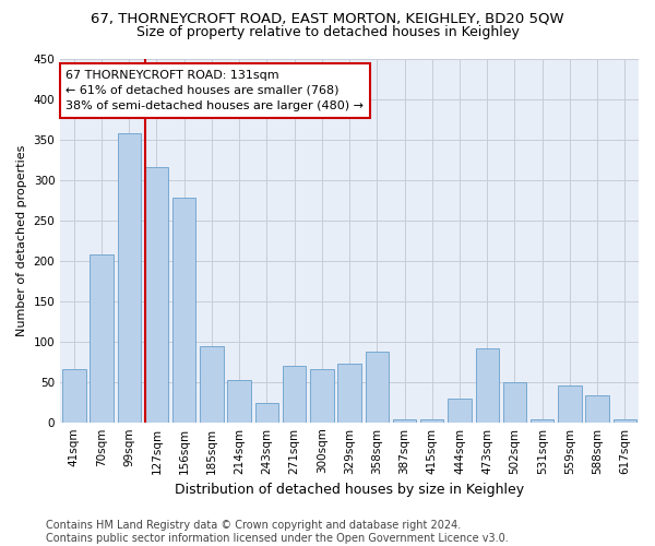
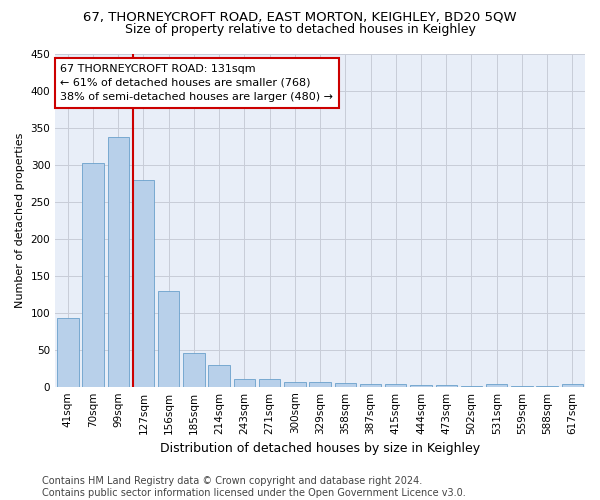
41sqm: 66 -> 93
70sqm: 208 -> 303
99sqm: 358 -> 338
127sqm: 316 -> 280
156sqm: 278 -> 130
185sqm: 94 -> 46
214sqm: 52 -> 30
243sqm: 24 -> 10
271sqm: 70 -> 10
300sqm: 66 -> 7
329sqm: 72 -> 7
358sqm: 88 -> 5
444sqm: 30 -> 2
473sqm: 92 -> 2
502sqm: 50 -> 1
559sqm: 46 -> 1
588sqm: 34 -> 1
